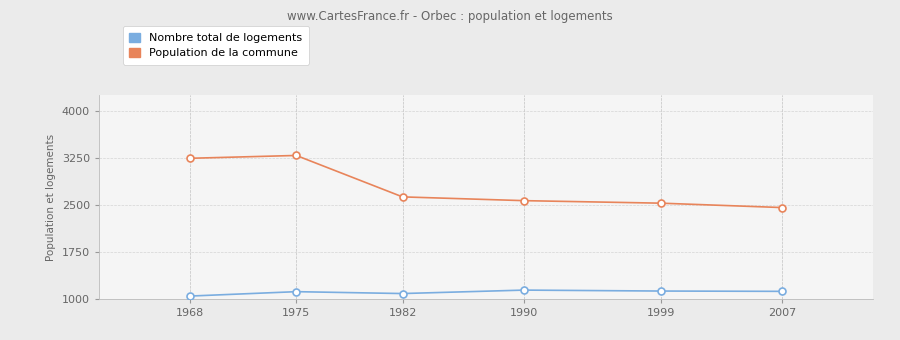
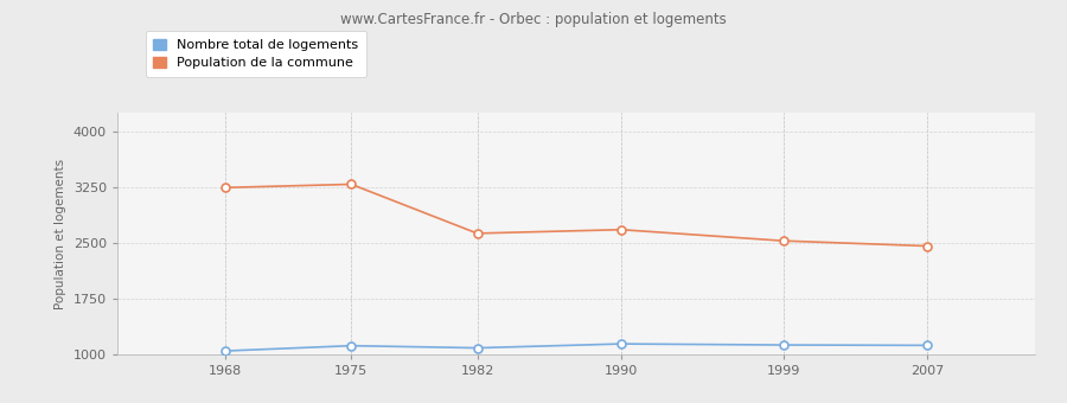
Population de la commune/1990: 2570 -> 2680
